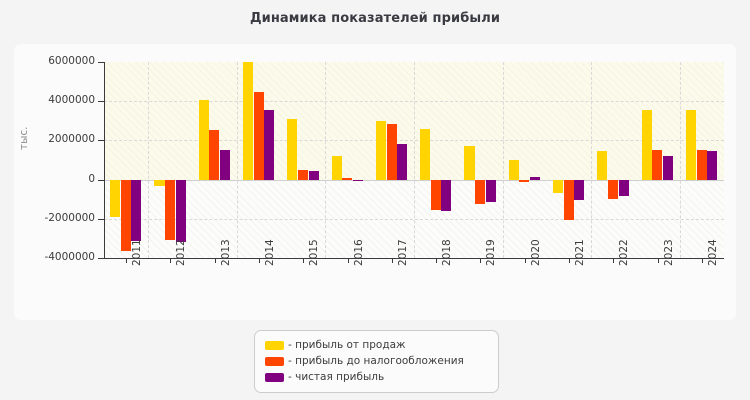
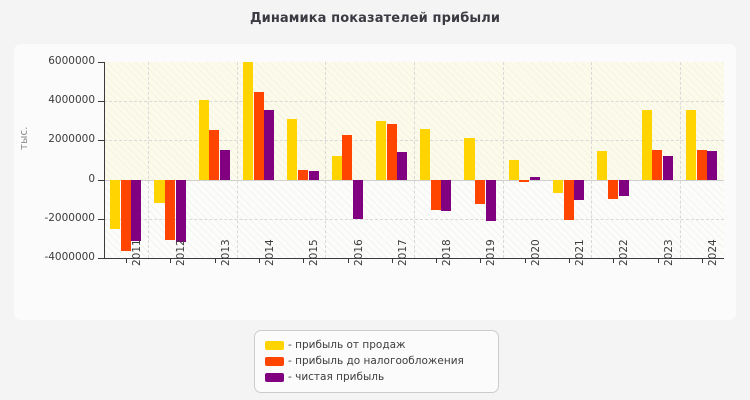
- прибыль от продаж/2011: -1900000 -> -2500000
- прибыль от продаж/2012: -400000 -> -1200000
- прибыль до налогообложения/2016: 100000 -> 2300000
- чистая прибыль/2016: -100000 -> -2000000
- чистая прибыль/2017: 1800000 -> 1400000
- прибыль от продаж/2019: 1700000 -> 2100000
- чистая прибыль/2019: -1200000 -> -2100000
